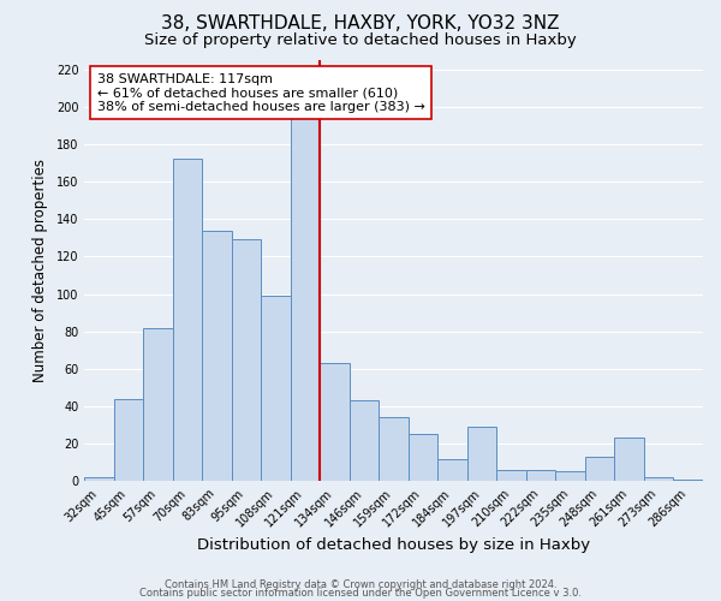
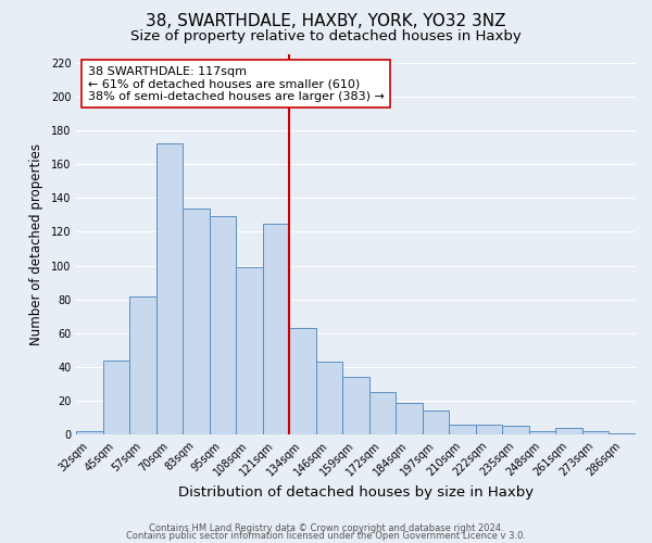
121sqm: 195 -> 125
184sqm: 12 -> 19
197sqm: 29 -> 14
248sqm: 13 -> 2
261sqm: 23 -> 4
